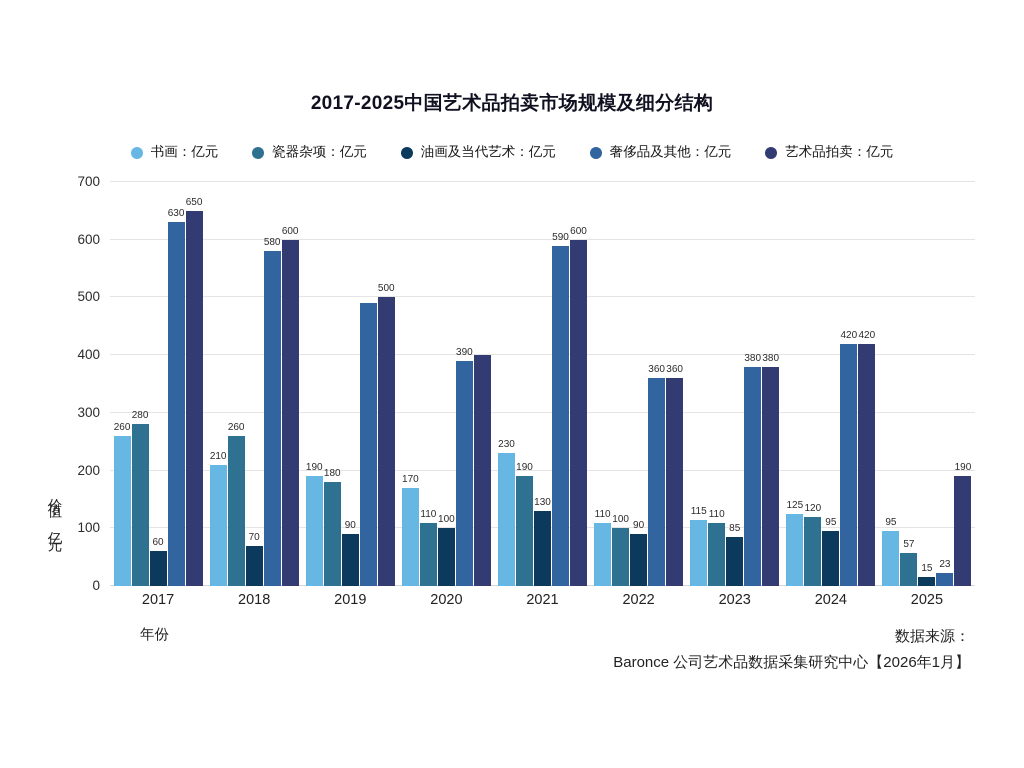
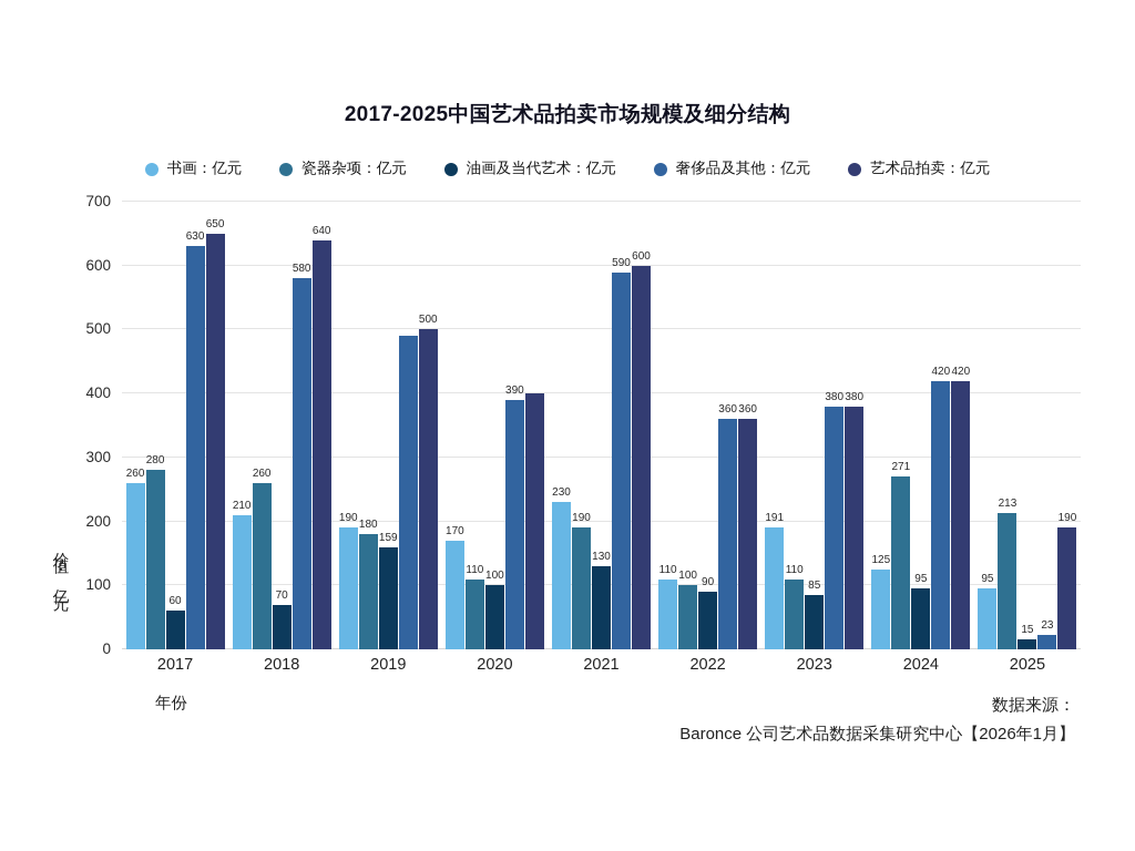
艺术品拍卖：亿元/2018: 600 -> 640
油画及当代艺术：亿元/2019: 90 -> 159
书画：亿元/2023: 115 -> 191
瓷器杂项：亿元/2024: 120 -> 271
瓷器杂项：亿元/2025: 57 -> 213
